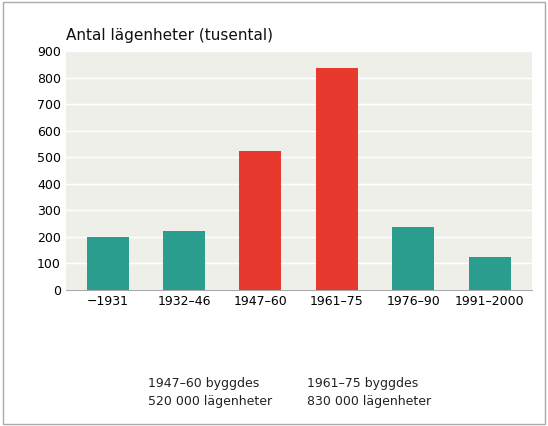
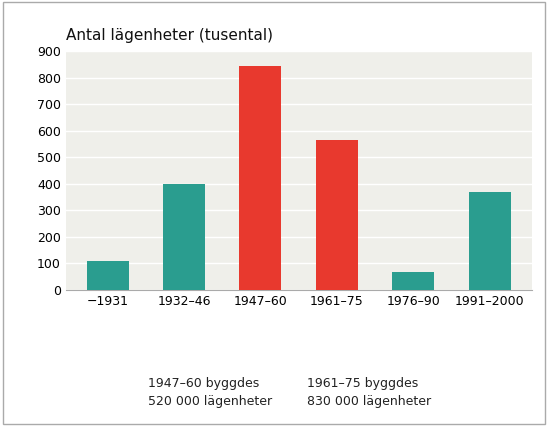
−1931: 197 -> 110
1932–46: 222 -> 400
1947–60: 525 -> 845
1961–75: 835 -> 565
1976–90: 235 -> 65
1991–2000: 125 -> 370
